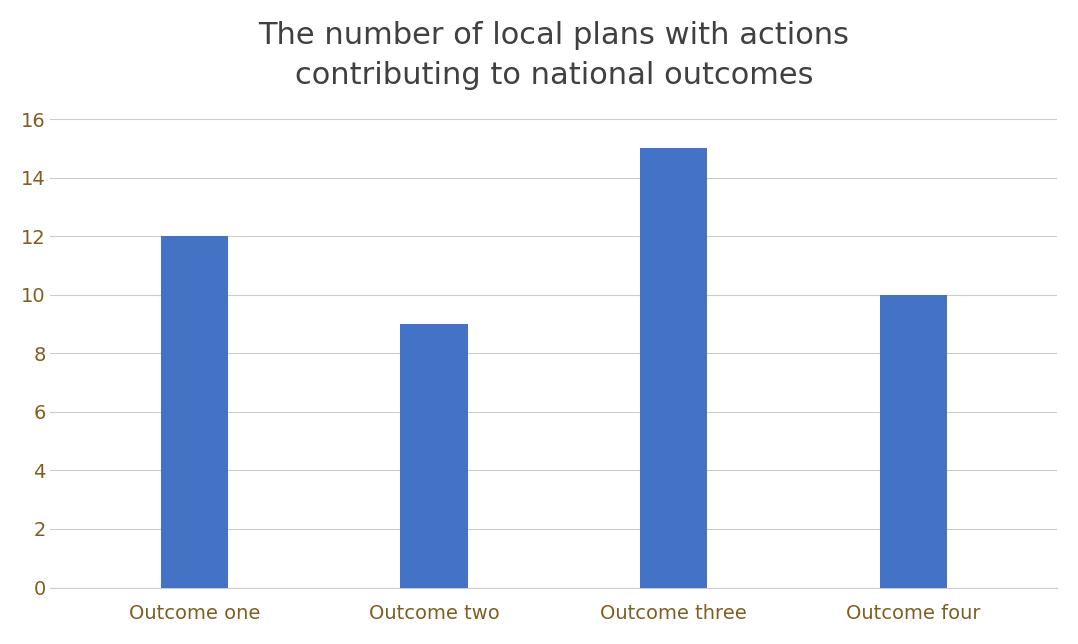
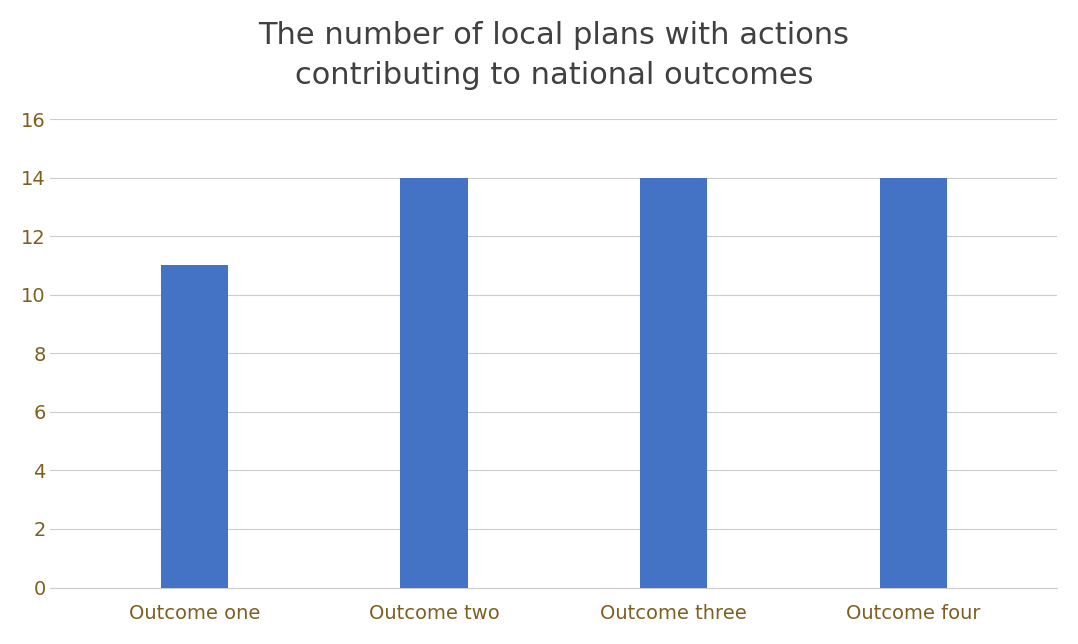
Outcome one: 12 -> 11
Outcome two: 9 -> 14
Outcome three: 15 -> 14
Outcome four: 10 -> 14
